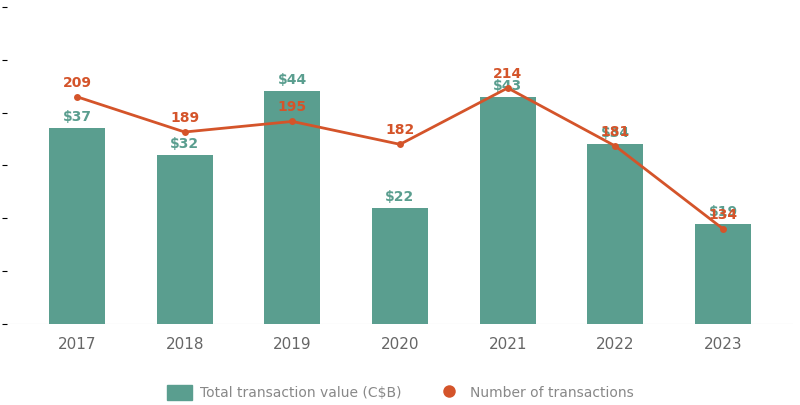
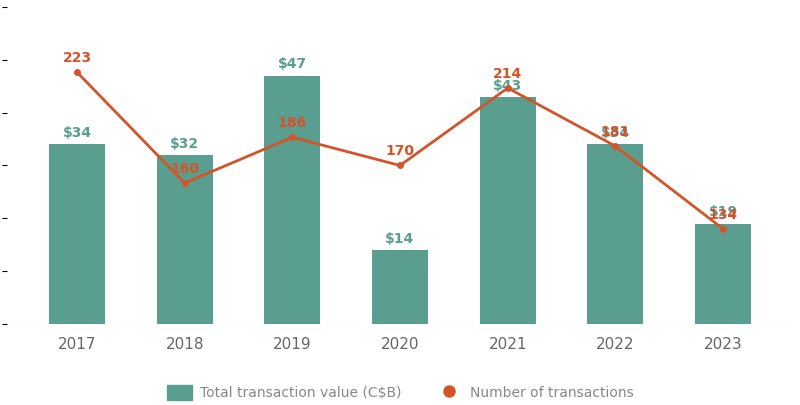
Total transaction value (C$B)/2017: $37 -> $34
Number of transactions/2017: 209 -> 223
Number of transactions/2018: 189 -> 160
Total transaction value (C$B)/2019: $44 -> $47
Number of transactions/2019: 195 -> 186
Total transaction value (C$B)/2020: $22 -> $14
Number of transactions/2020: 182 -> 170
